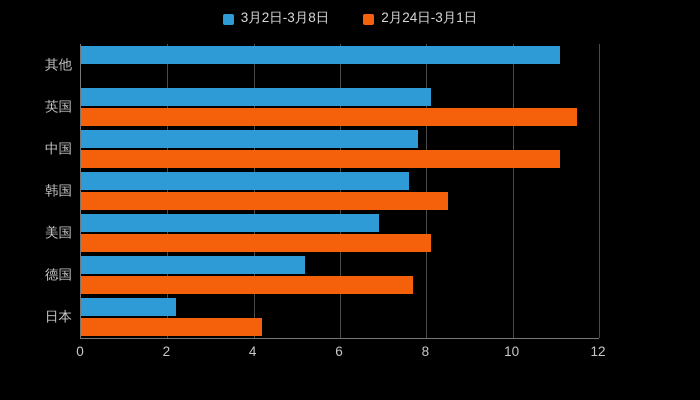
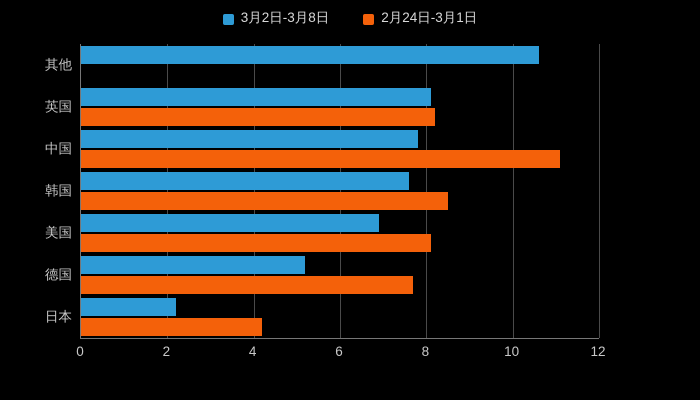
3月2日-3月8日/其他: 11.1 -> 10.6
2月24日-3月1日/英国: 11.5 -> 8.2
